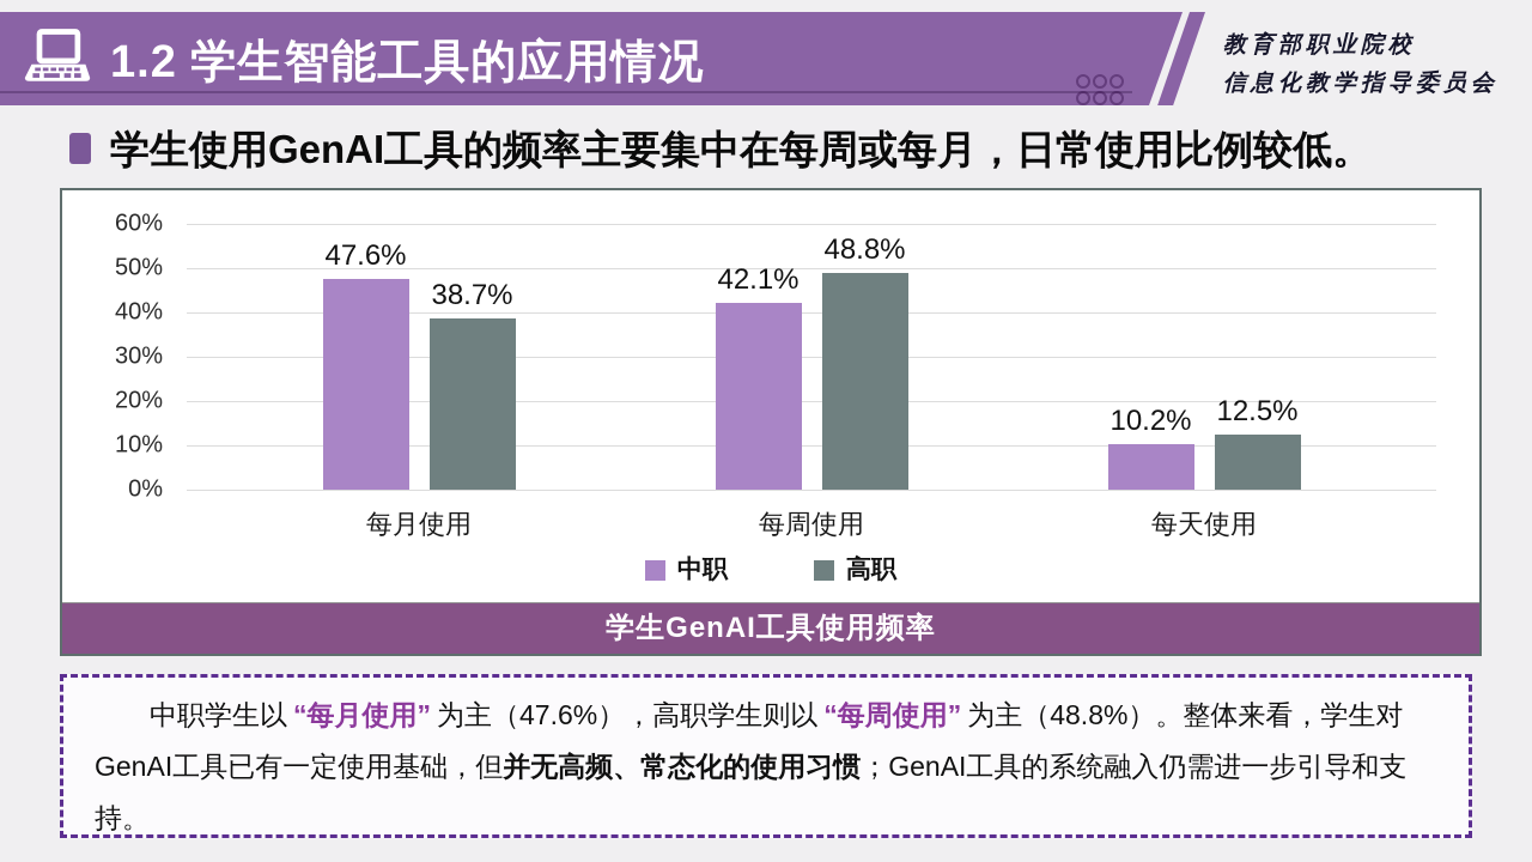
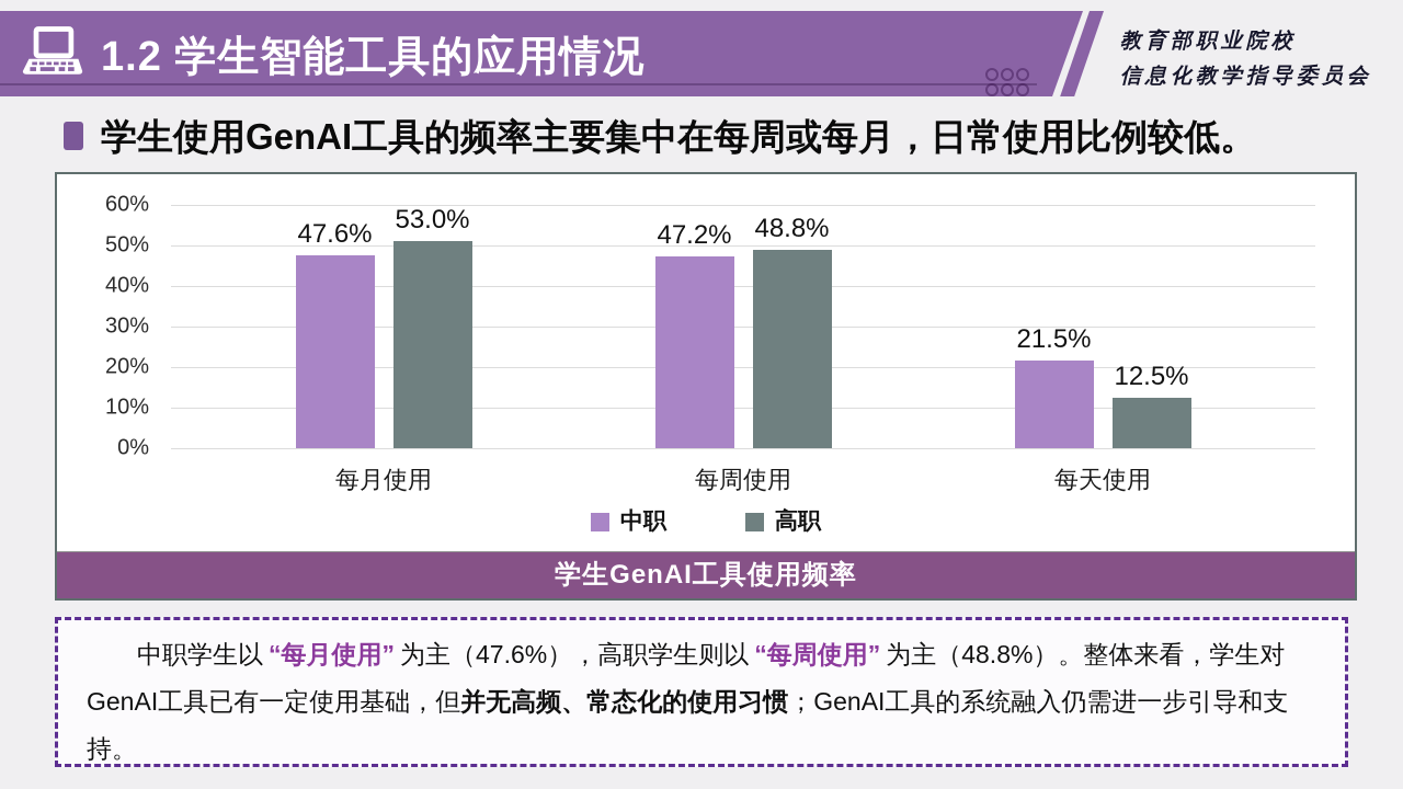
高职/每月使用: 38.7% -> 53.0%
中职/每周使用: 42.1% -> 47.2%
中职/每天使用: 10.2% -> 21.5%
